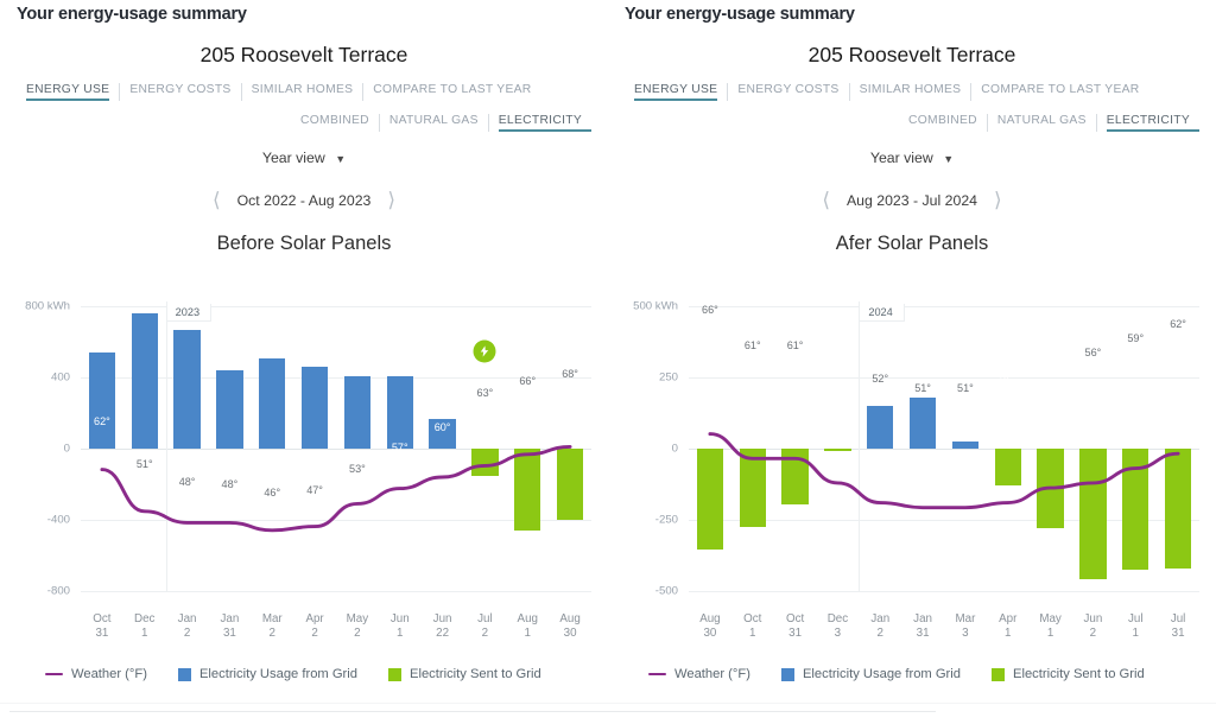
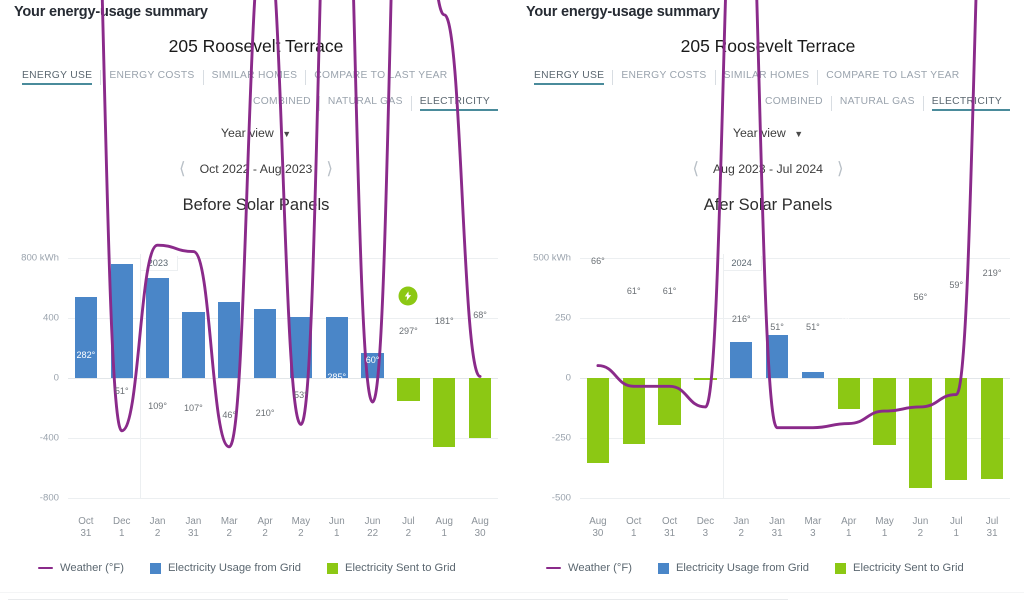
Before Solar Panels/Weather (°F)/Oct 31: 62° -> 282°
Before Solar Panels/Weather (°F)/Jan 2: 48° -> 109°
Before Solar Panels/Weather (°F)/Jan 31: 48° -> 107°
Before Solar Panels/Weather (°F)/Apr 2: 47° -> 210°
Before Solar Panels/Weather (°F)/Jun 1: 57° -> 285°
Before Solar Panels/Weather (°F)/Jul 2: 63° -> 297°
Before Solar Panels/Weather (°F)/Aug 1: 66° -> 181°
Afer Solar Panels/Weather (°F)/Jan 2: 52° -> 216°
Afer Solar Panels/Weather (°F)/Jul 31: 62° -> 219°
